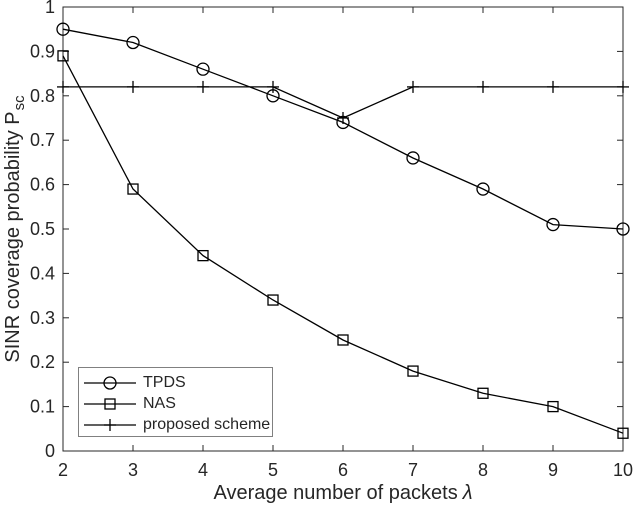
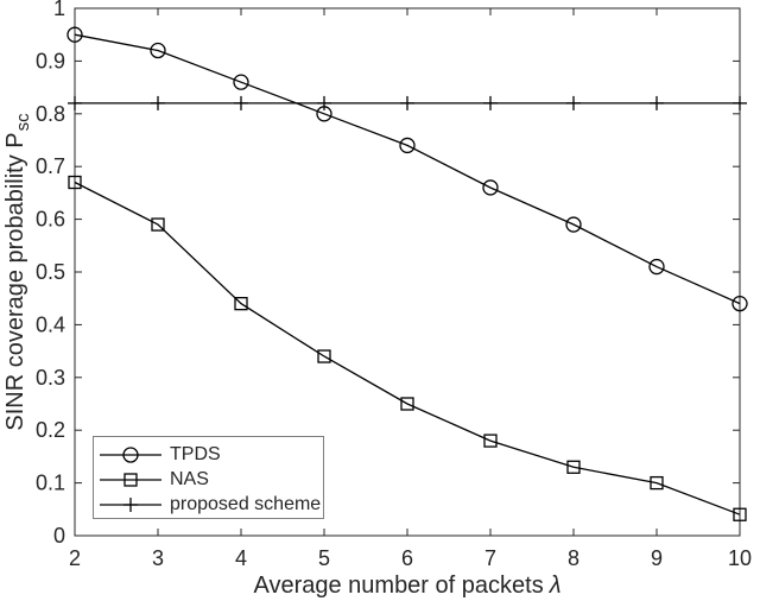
NAS/2: 0.89 -> 0.67
proposed scheme/6: 0.75 -> 0.82
TPDS/10: 0.50 -> 0.44
